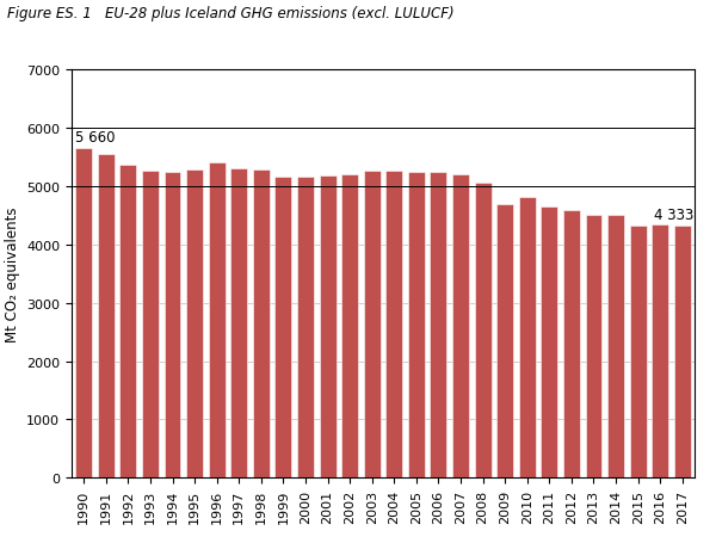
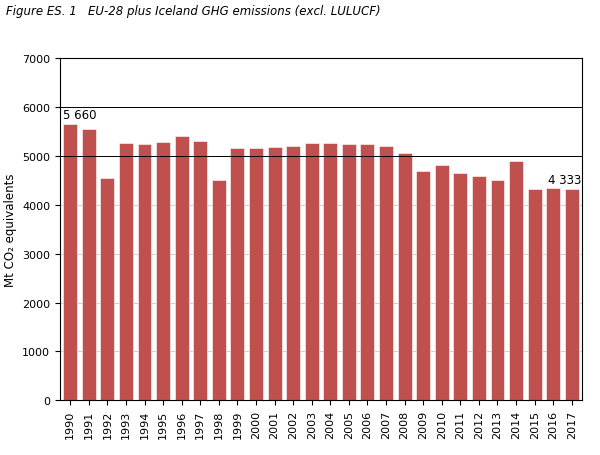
1992: 5370 -> 4550
1998: 5280 -> 4500
2014: 4500 -> 4900
